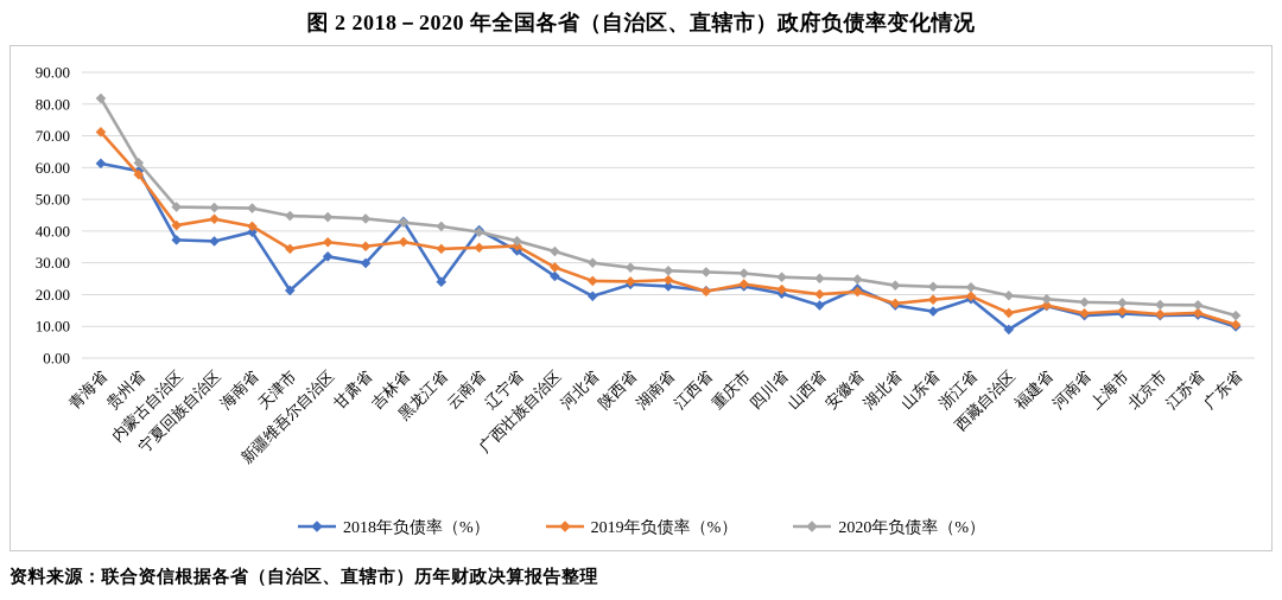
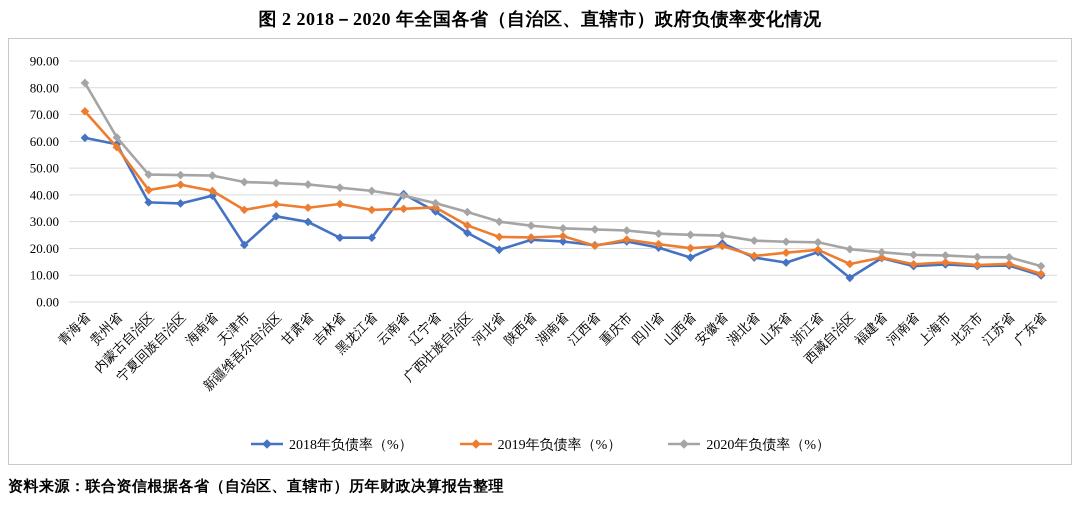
2018年负债率（%）/吉林省: 43 -> 24
